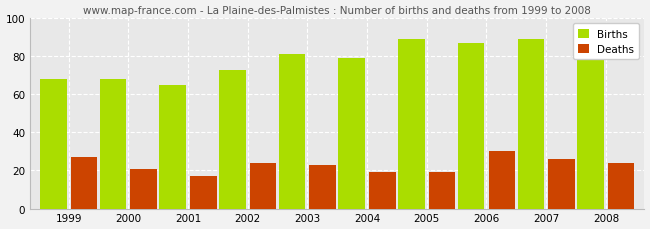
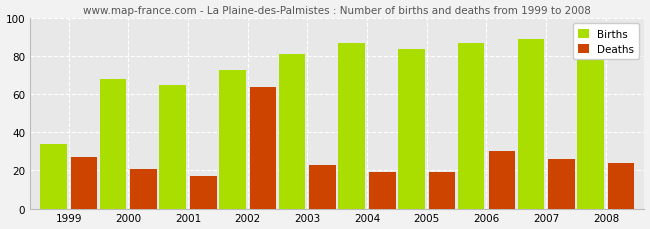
Births/1999: 68 -> 34
Deaths/2002: 24 -> 64
Births/2004: 79 -> 87
Births/2005: 89 -> 84
